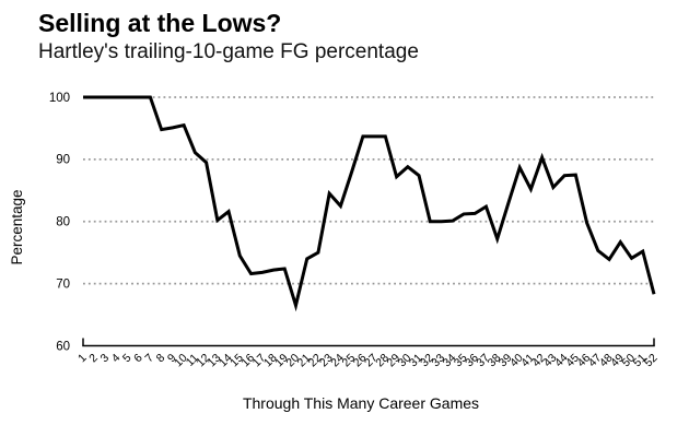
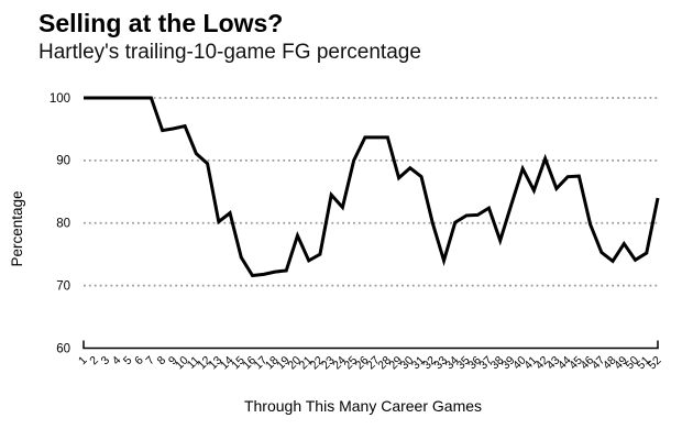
20: 66 -> 78
25: 88 -> 90
33: 80 -> 74
52: 68 -> 84
